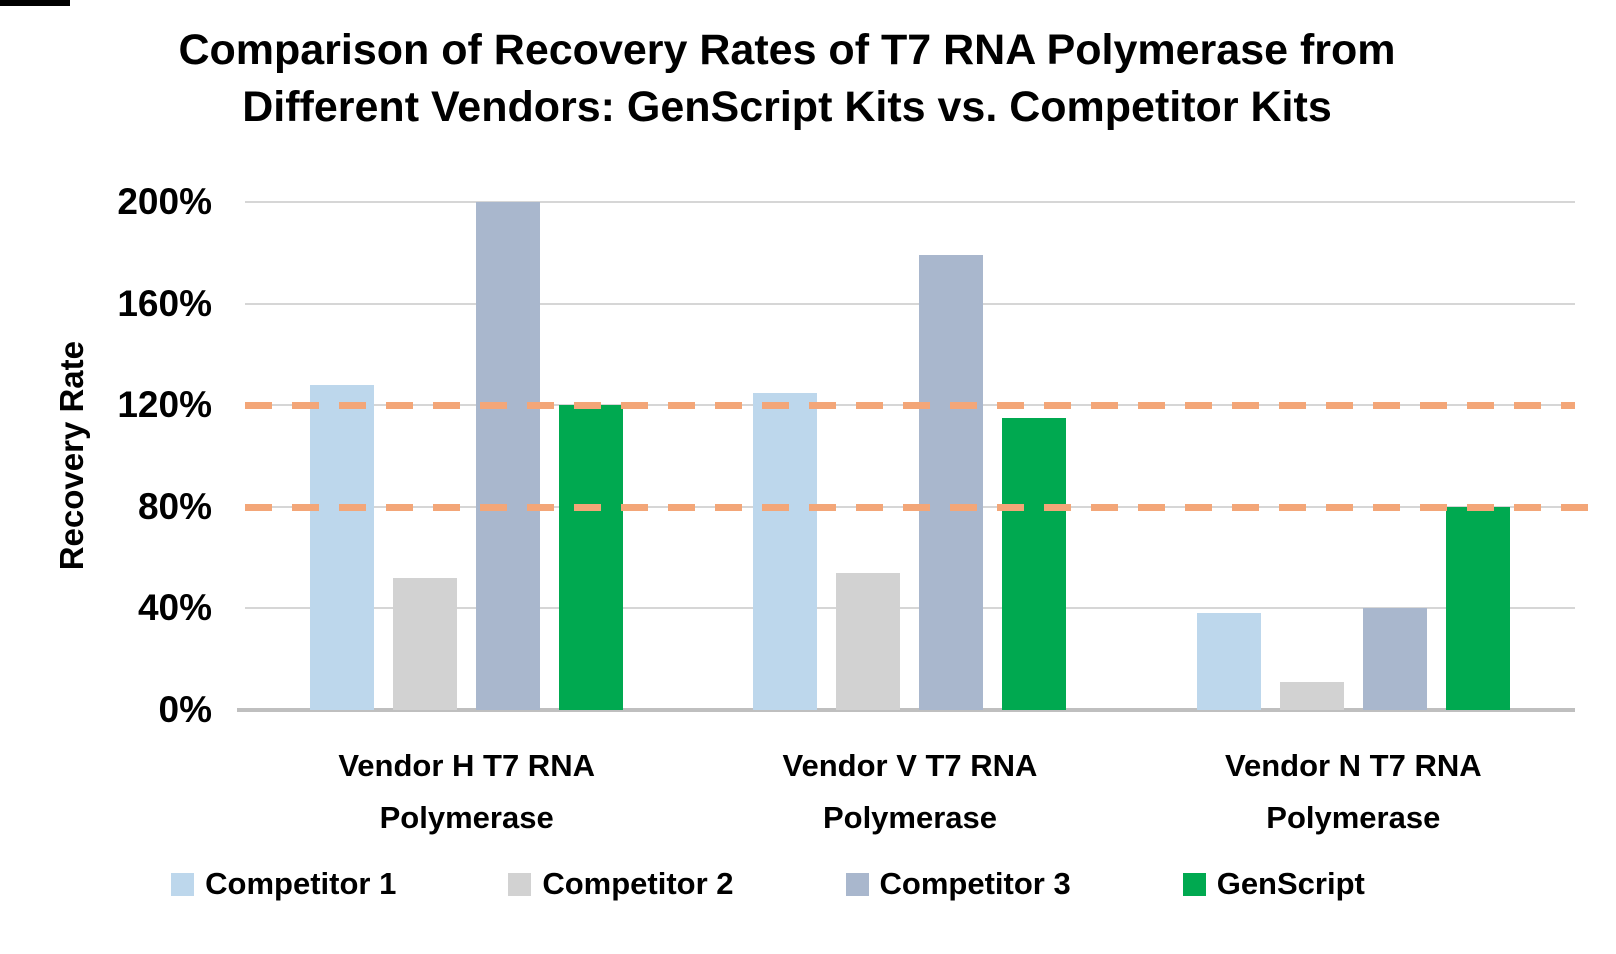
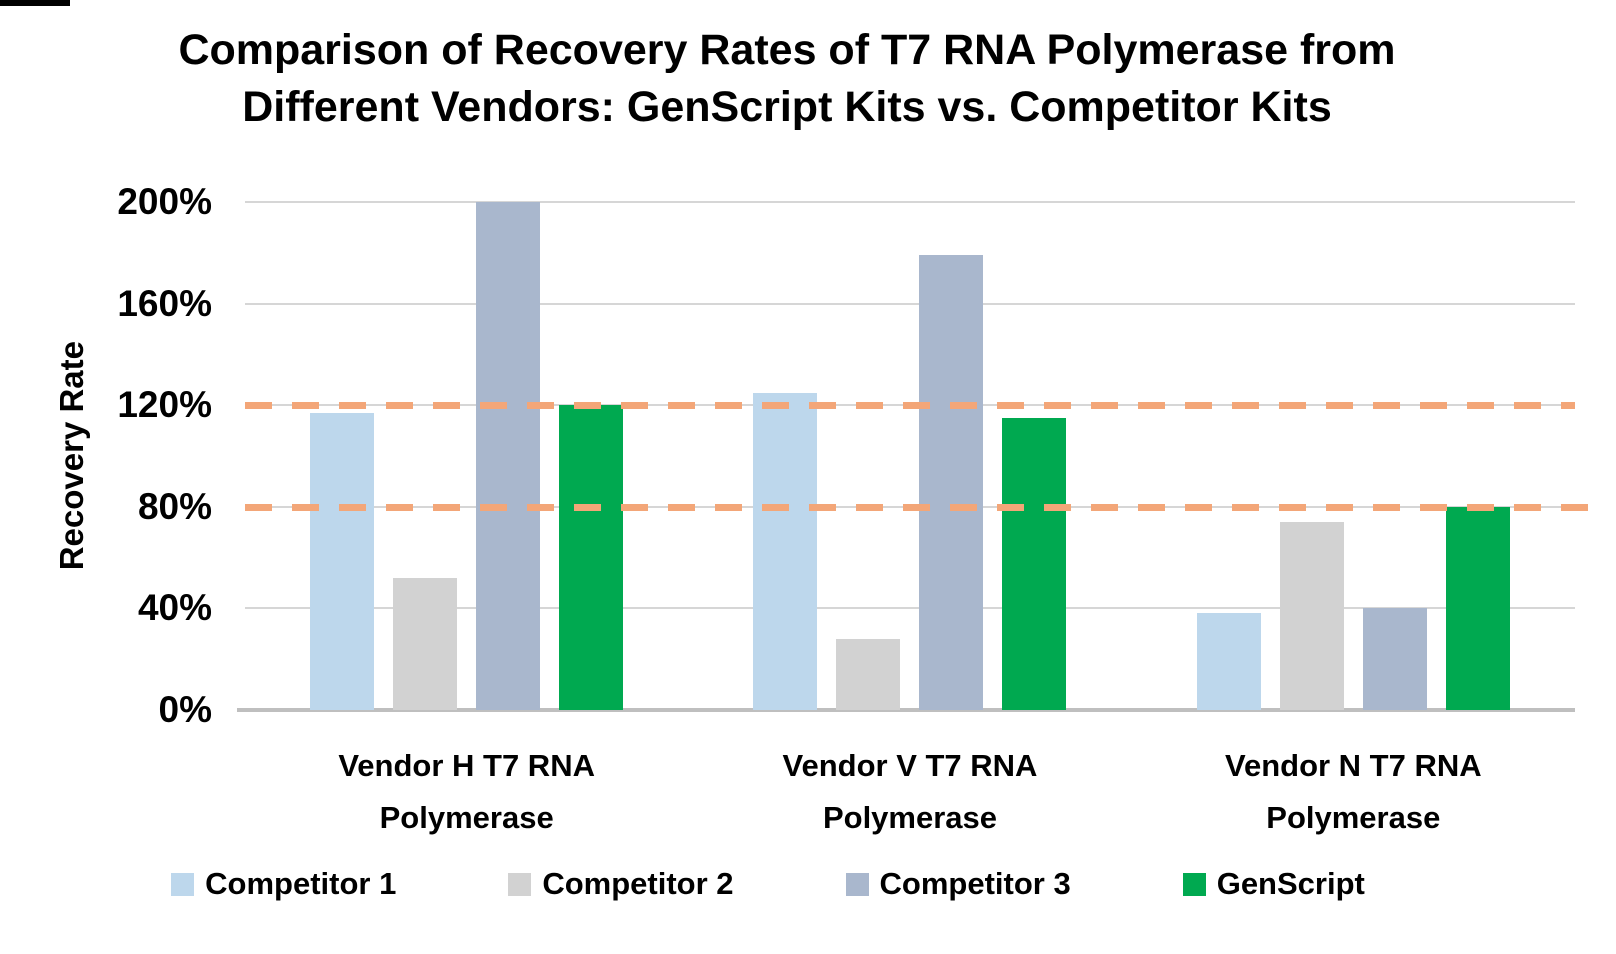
Competitor 1/Vendor H T7 RNA Polymerase: 128% -> 117%
Competitor 2/Vendor V T7 RNA Polymerase: 54% -> 28%
Competitor 2/Vendor N T7 RNA Polymerase: 11% -> 74%
